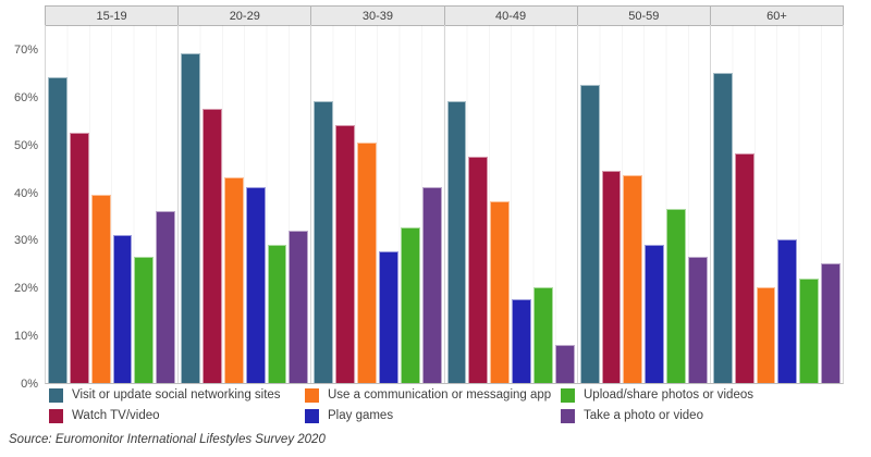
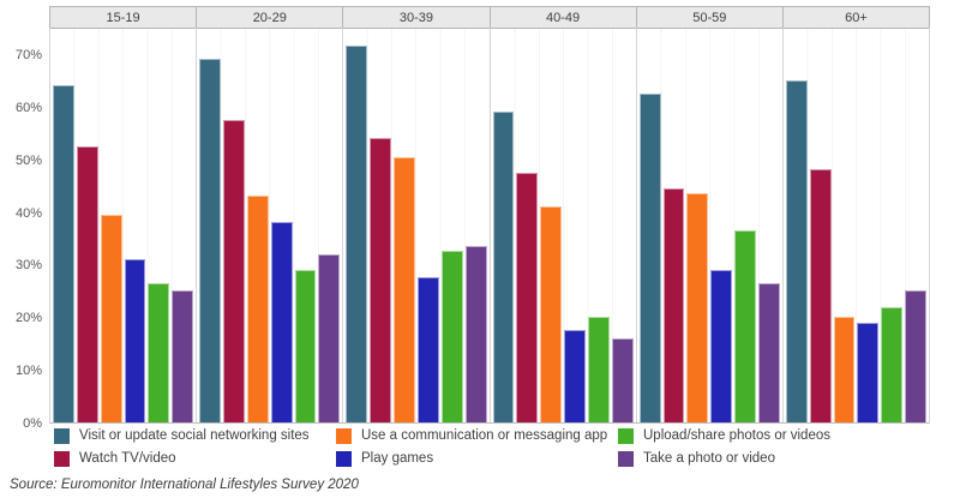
Take a photo or video/15-19: 36% -> 25%
Play games/20-29: 41% -> 38%
Visit or update social networking sites/30-39: 59% -> 72%
Take a photo or video/30-39: 41% -> 34%
Use a communication or messaging app/40-49: 38% -> 41%
Take a photo or video/40-49: 8% -> 16%
Play games/60+: 30% -> 19%
